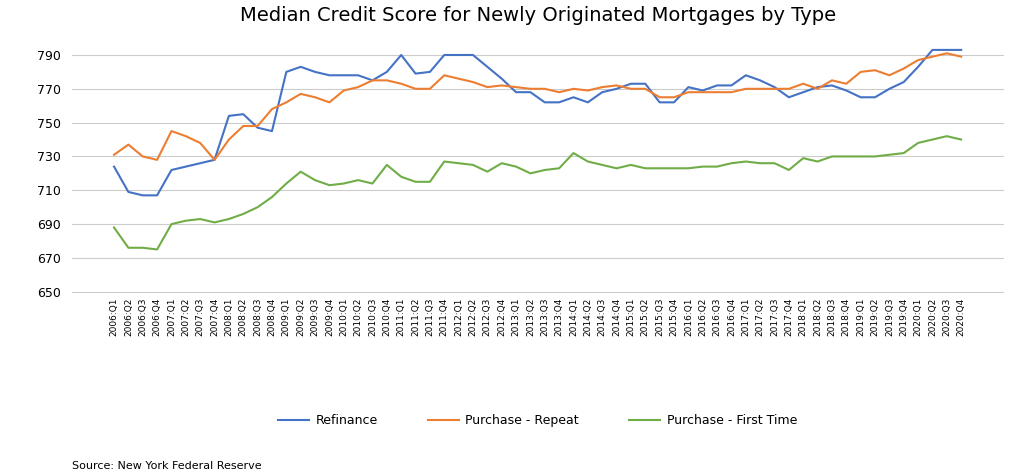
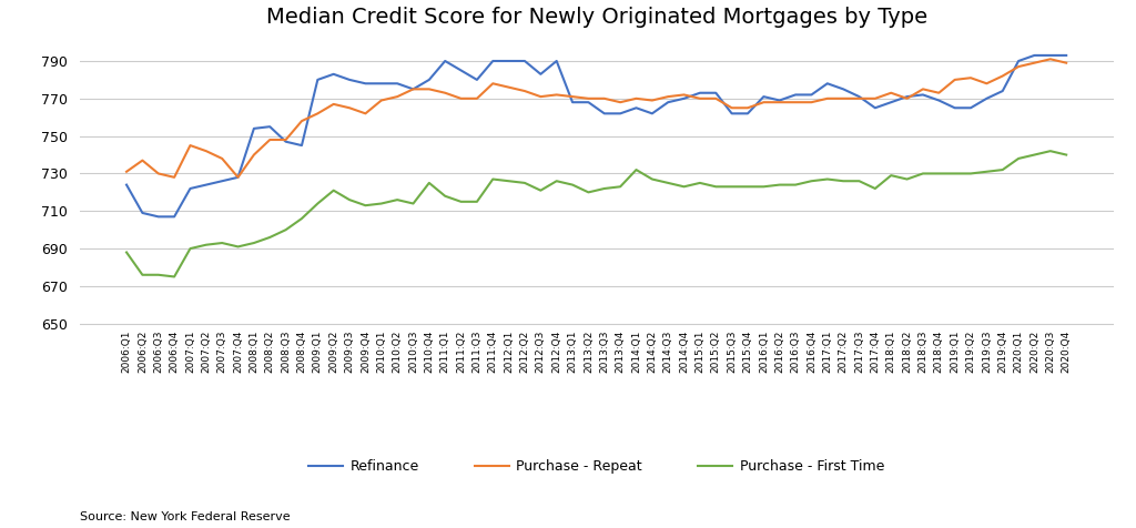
Refinance/2011:Q2: 779 -> 785
Refinance/2012:Q4: 776 -> 790
Refinance/2020:Q1: 783 -> 790
